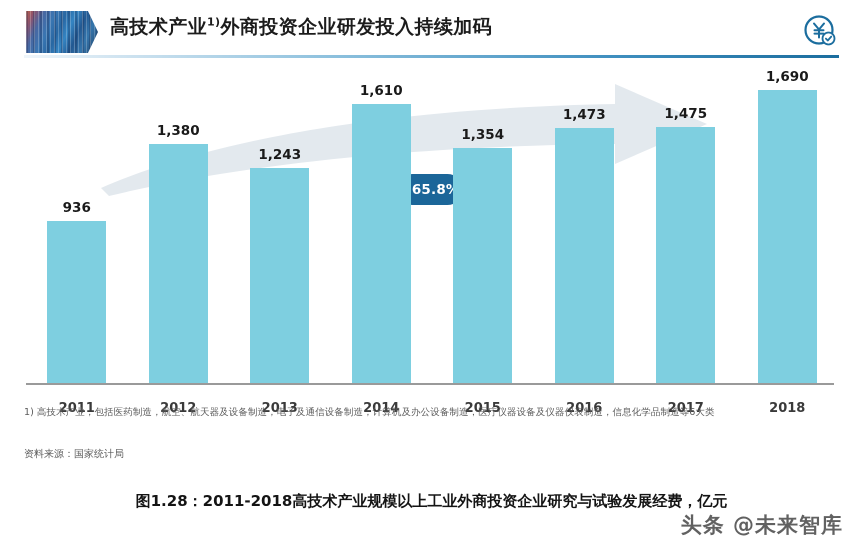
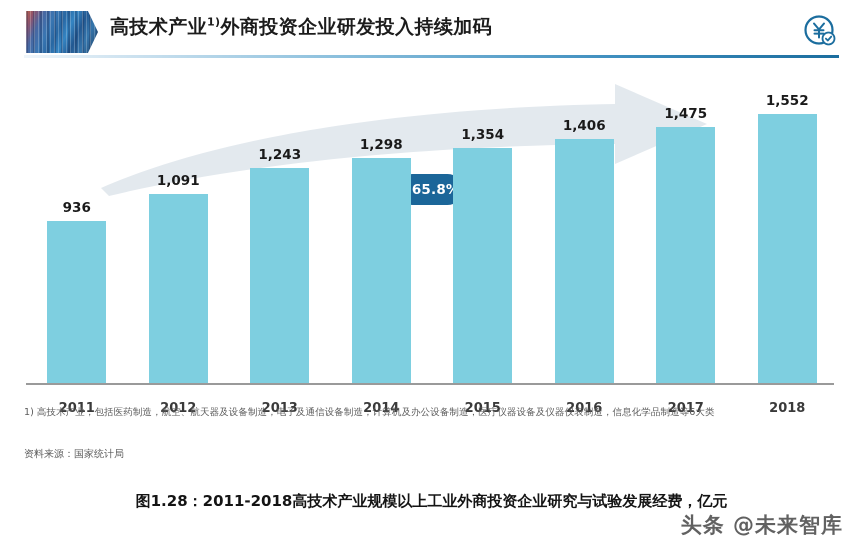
2012: 1,380 -> 1,091
2014: 1,610 -> 1,298
2016: 1,473 -> 1,406
2018: 1,690 -> 1,552
